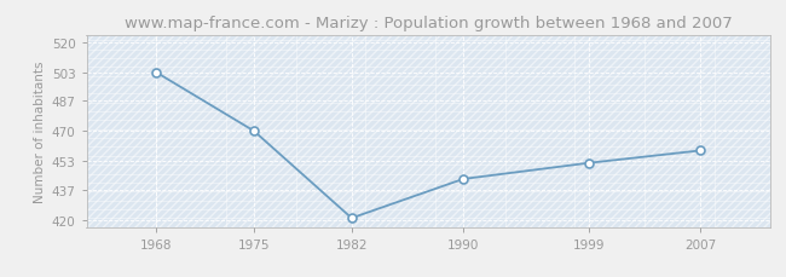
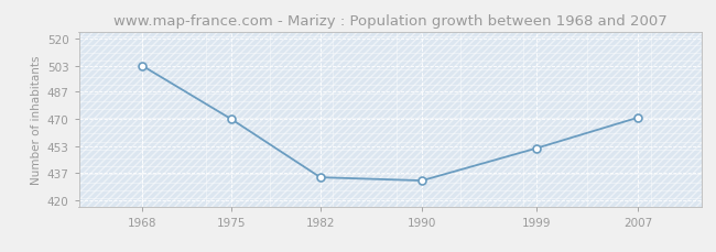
1982: 421 -> 434
1990: 443 -> 432
2007: 459 -> 471
